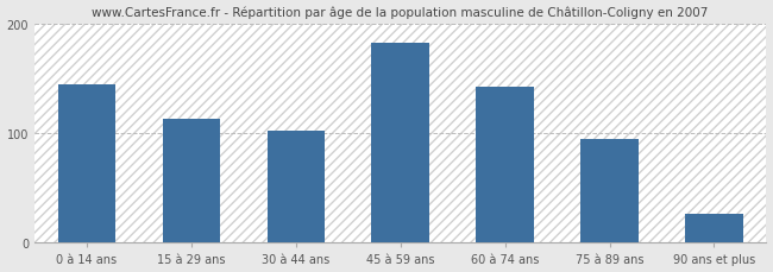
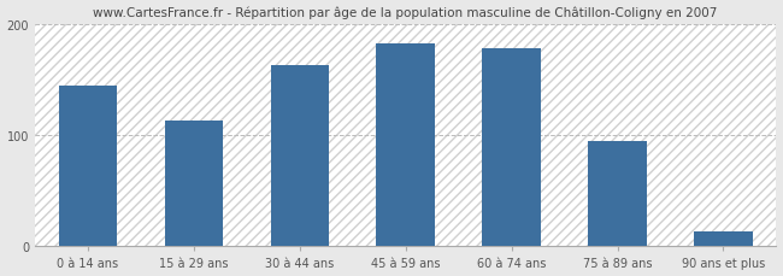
30 à 44 ans: 102 -> 163
60 à 74 ans: 142 -> 178
90 ans et plus: 26 -> 14
